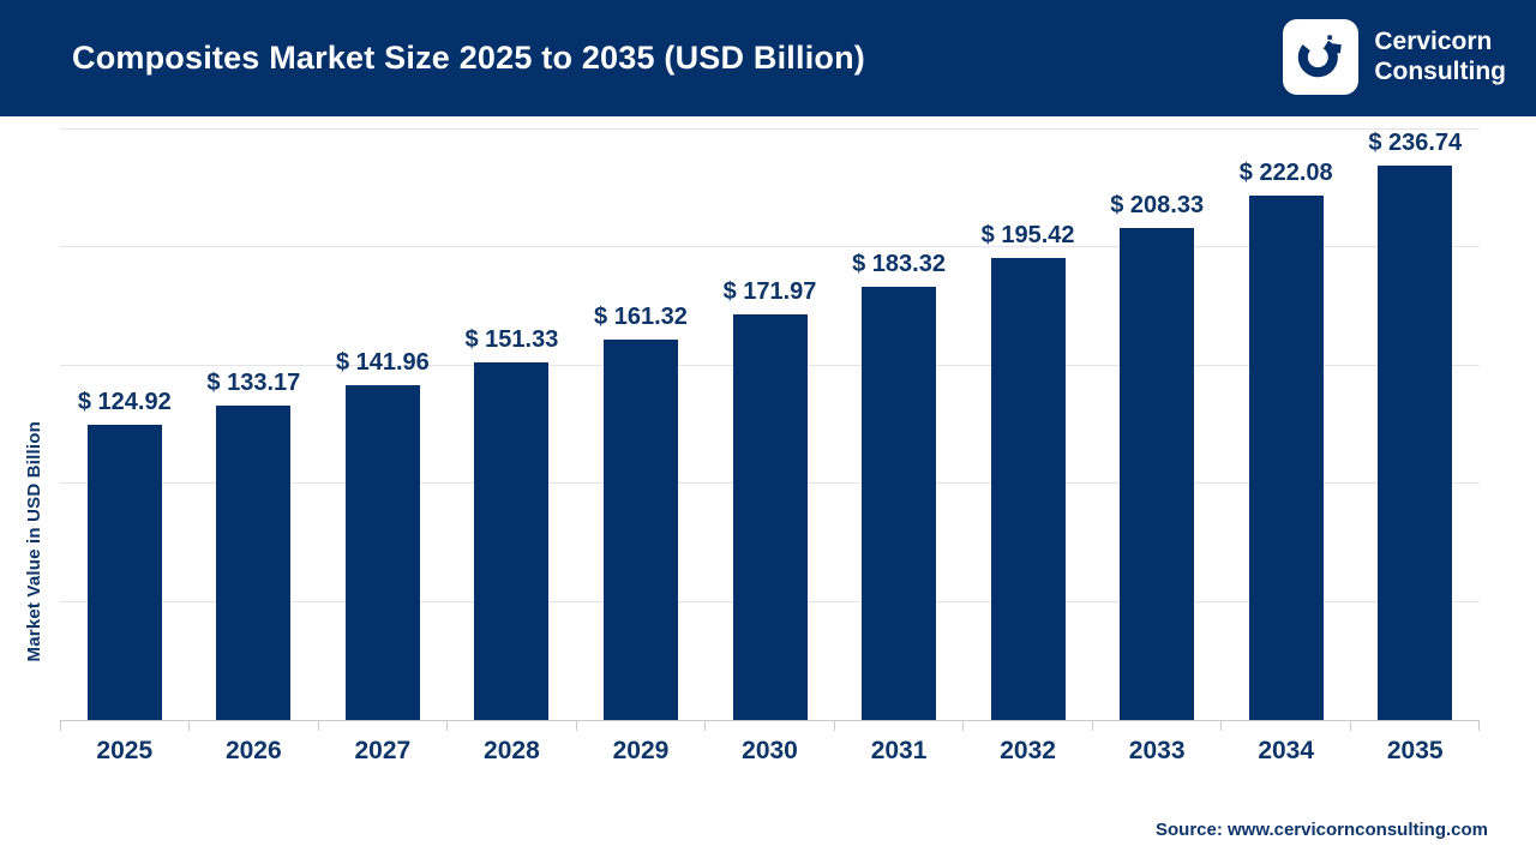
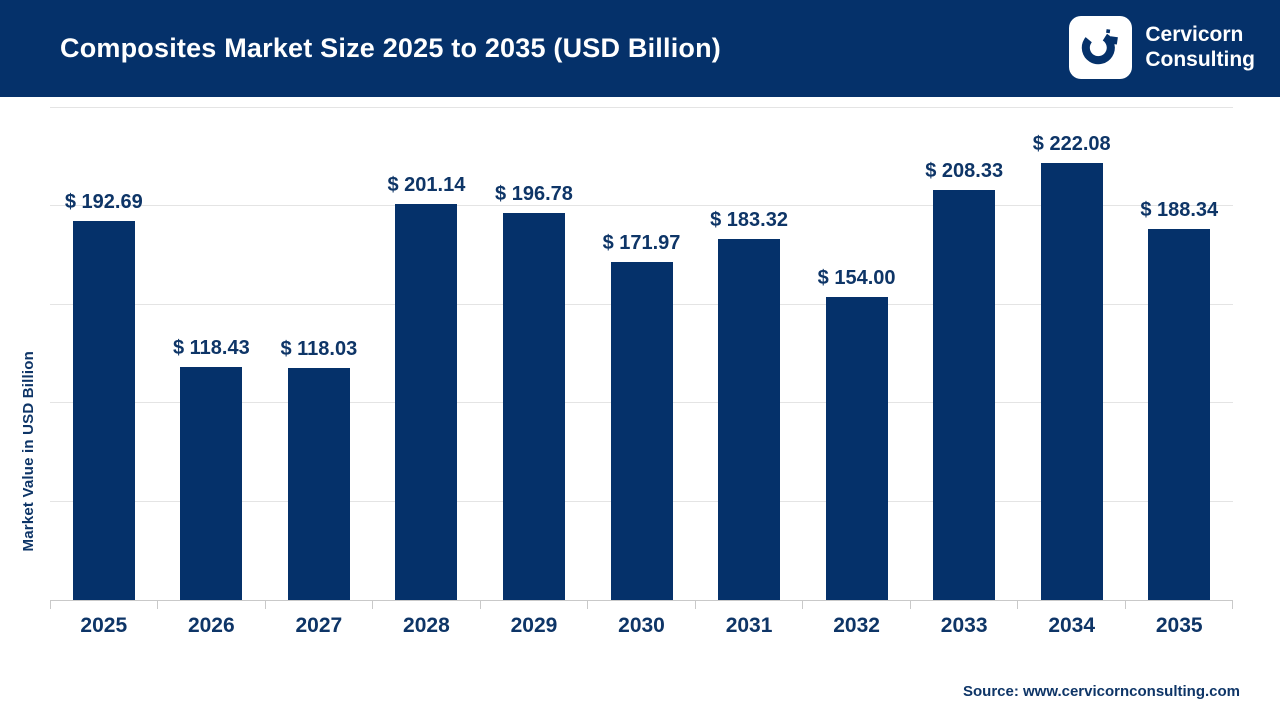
2025: 124.92 -> 192.69
2026: 133.17 -> 118.43
2027: 141.96 -> 118.03
2028: 151.33 -> 201.14
2029: 161.32 -> 196.78
2032: 195.42 -> 154.00
2035: 236.74 -> 188.34
